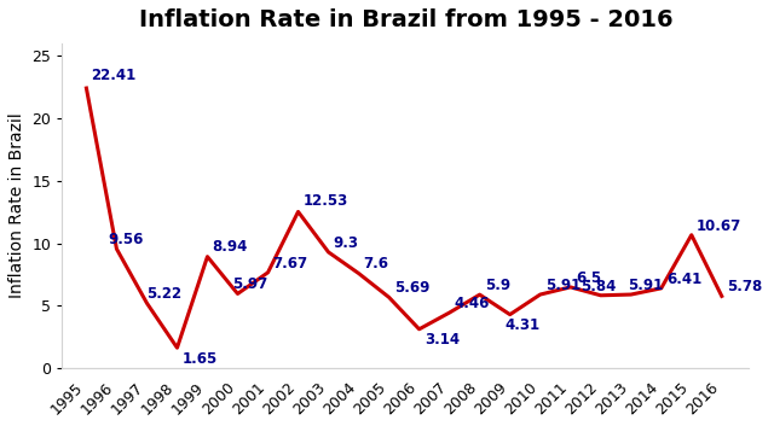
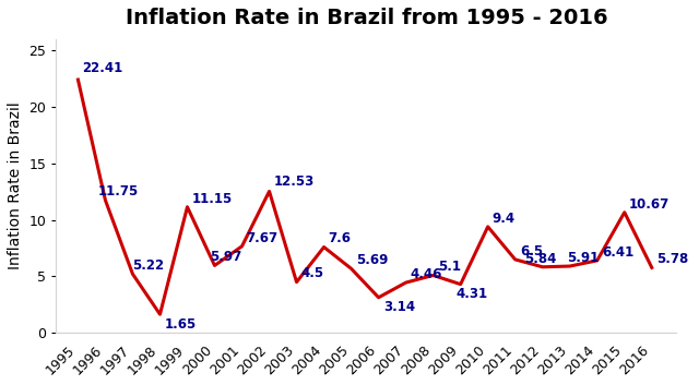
1996: 9.56 -> 11.75
1999: 8.94 -> 11.15
2003: 9.3 -> 4.5
2008: 5.9 -> 5.1
2010: 5.91 -> 9.4
